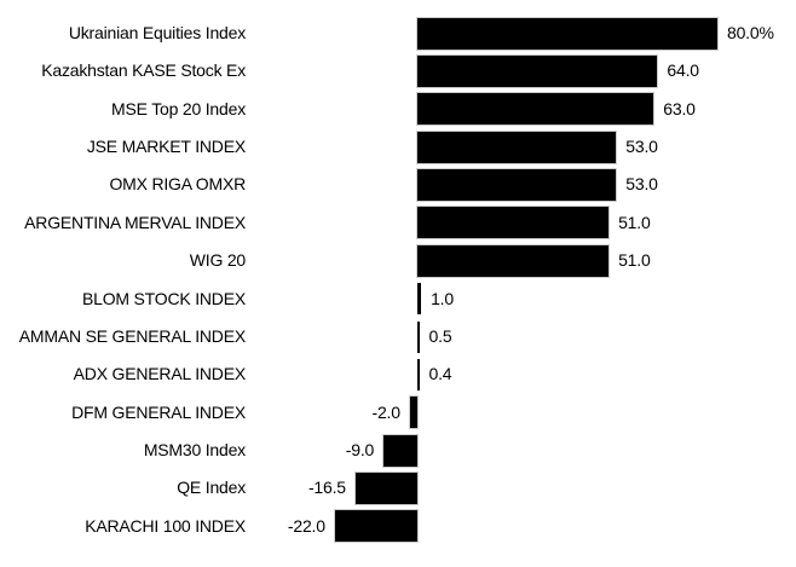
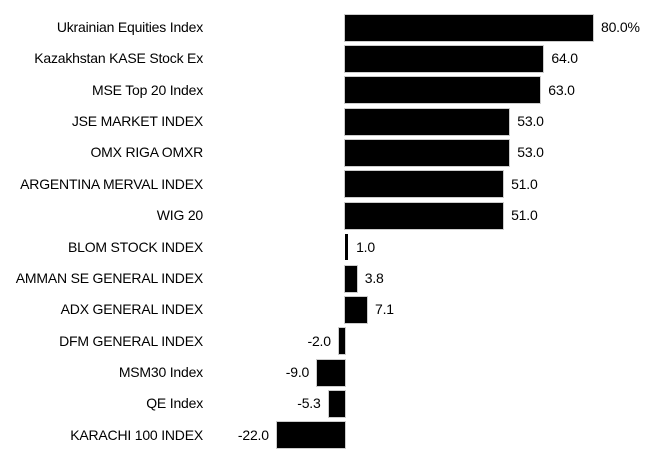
AMMAN SE GENERAL INDEX: 0.5 -> 3.8
ADX GENERAL INDEX: 0.4 -> 7.1
QE Index: -16.5 -> -5.3
